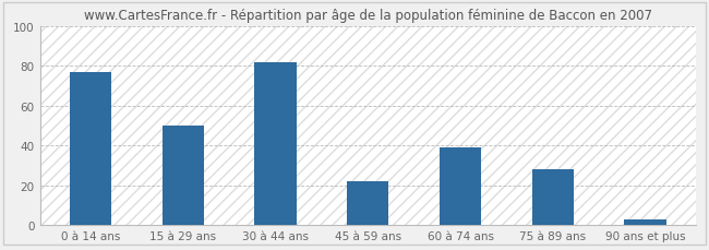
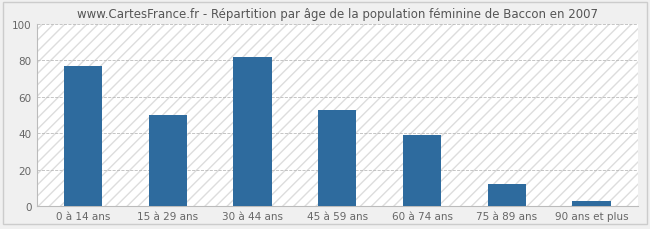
45 à 59 ans: 22 -> 53
75 à 89 ans: 28 -> 12
